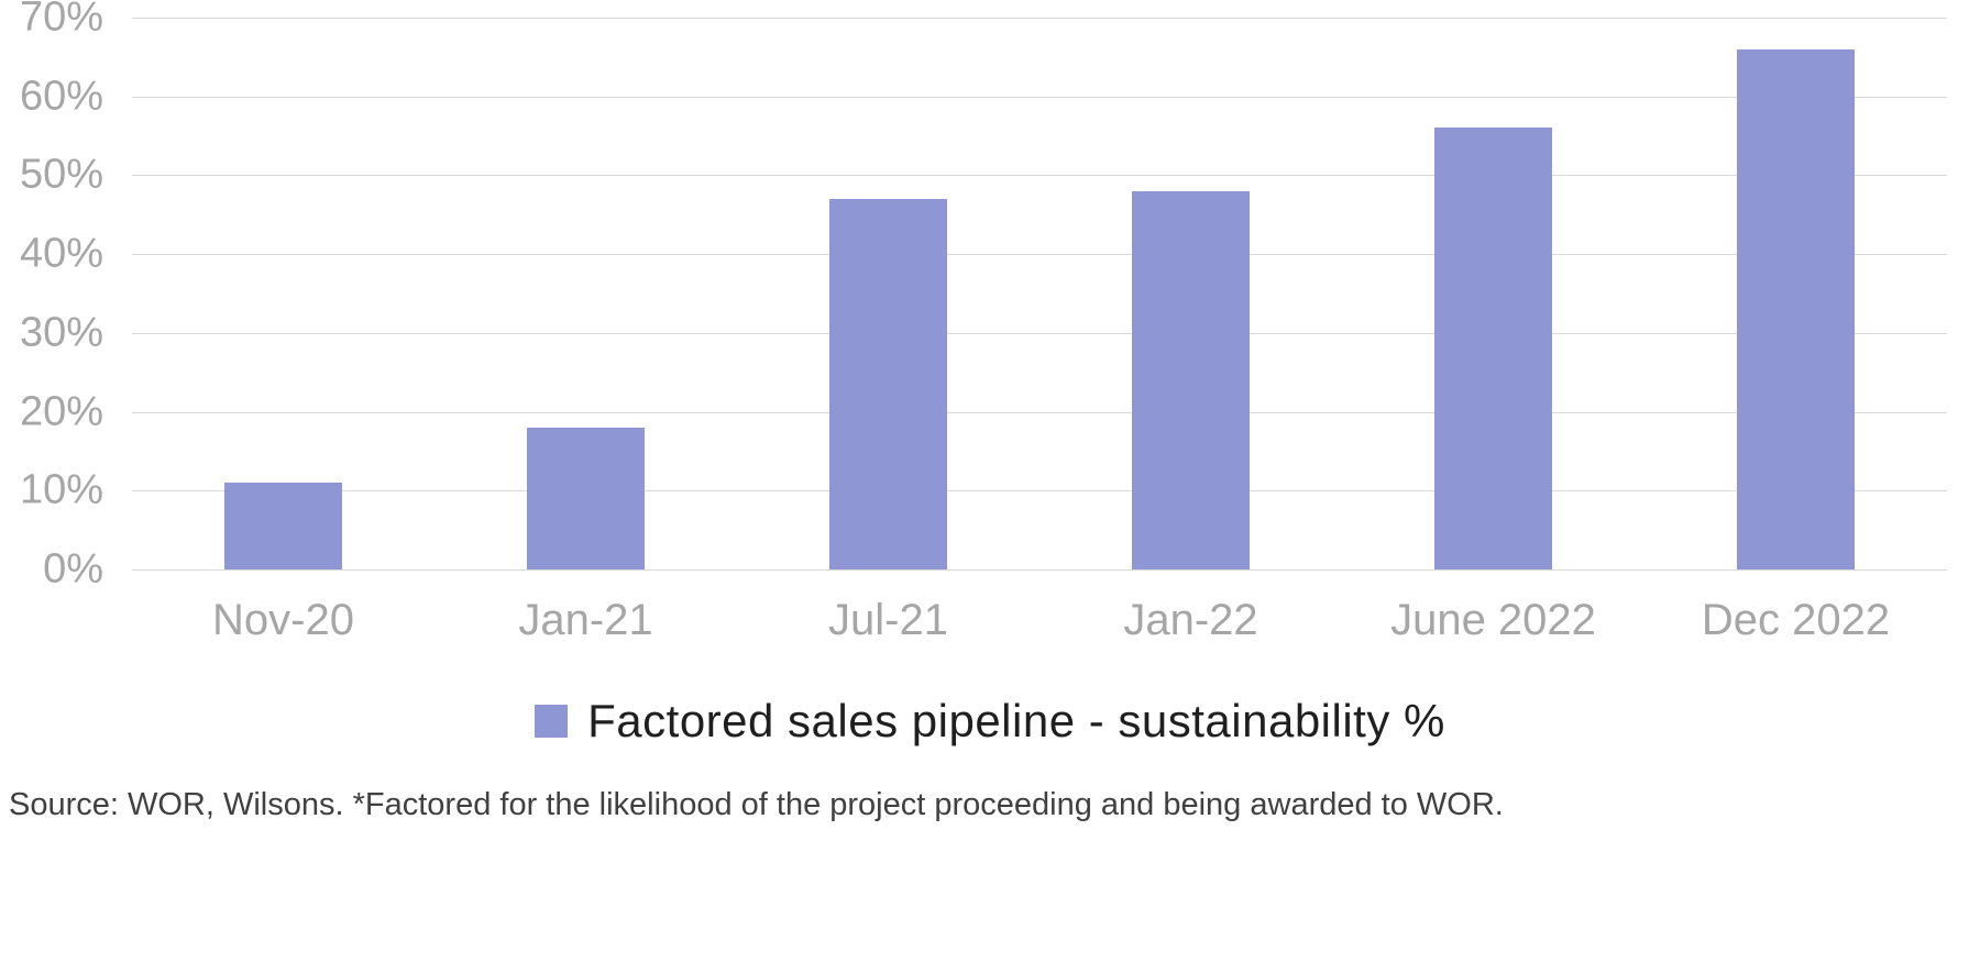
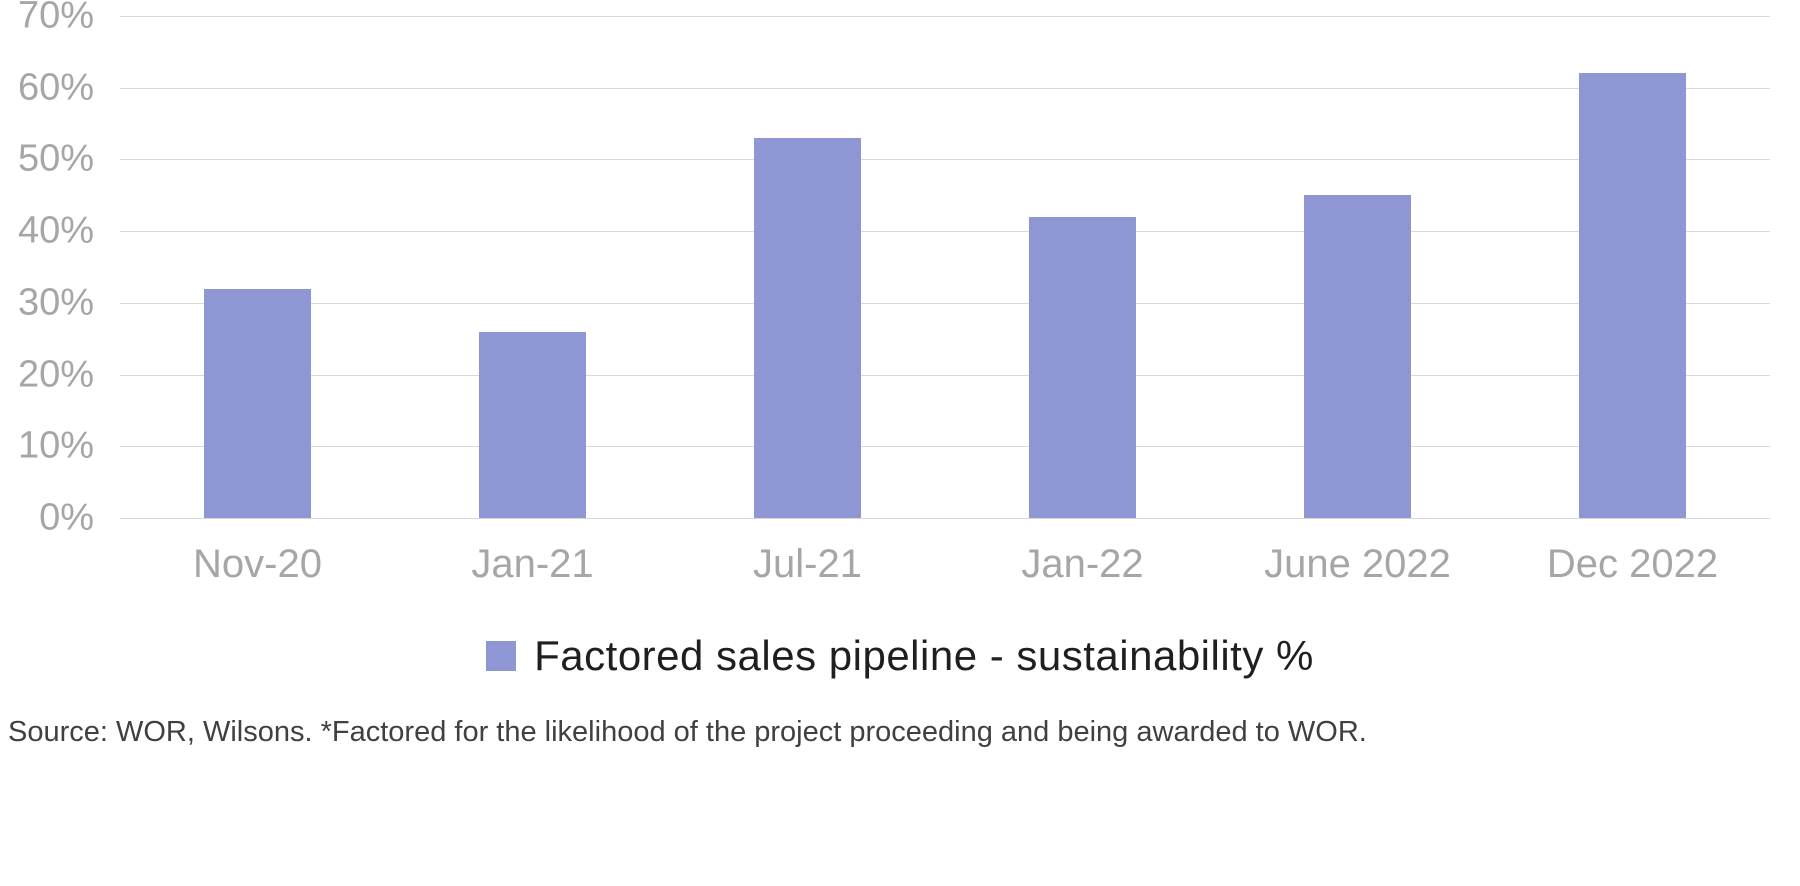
Nov-20: 11% -> 32%
Jan-21: 18% -> 26%
Jul-21: 47% -> 53%
Jan-22: 48% -> 42%
June 2022: 56% -> 45%
Dec 2022: 66% -> 62%
